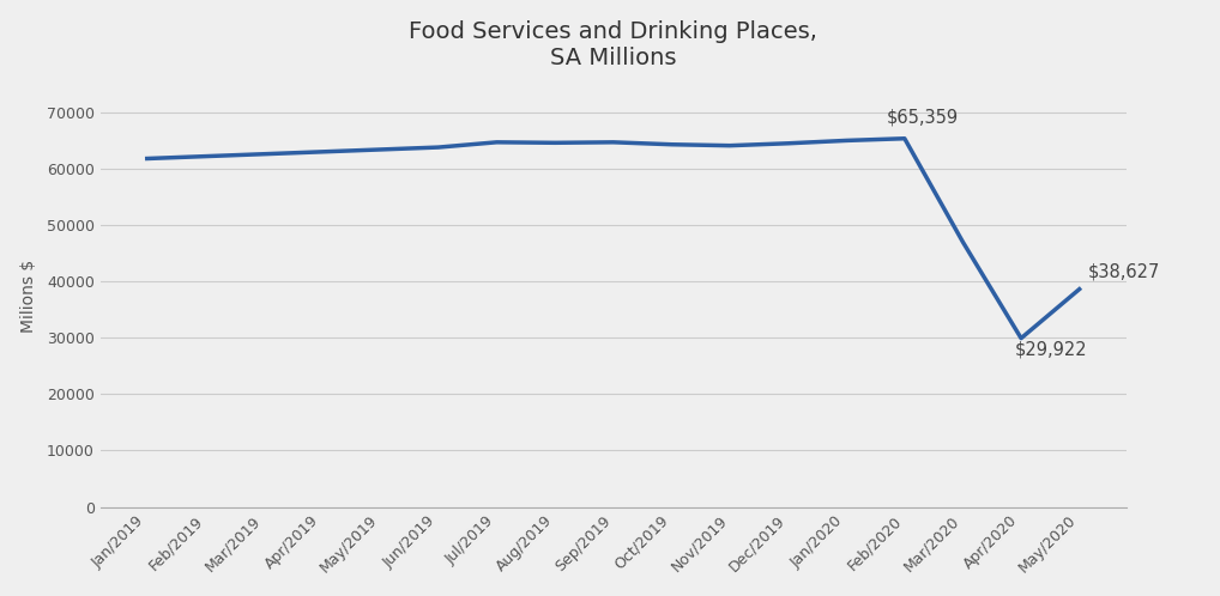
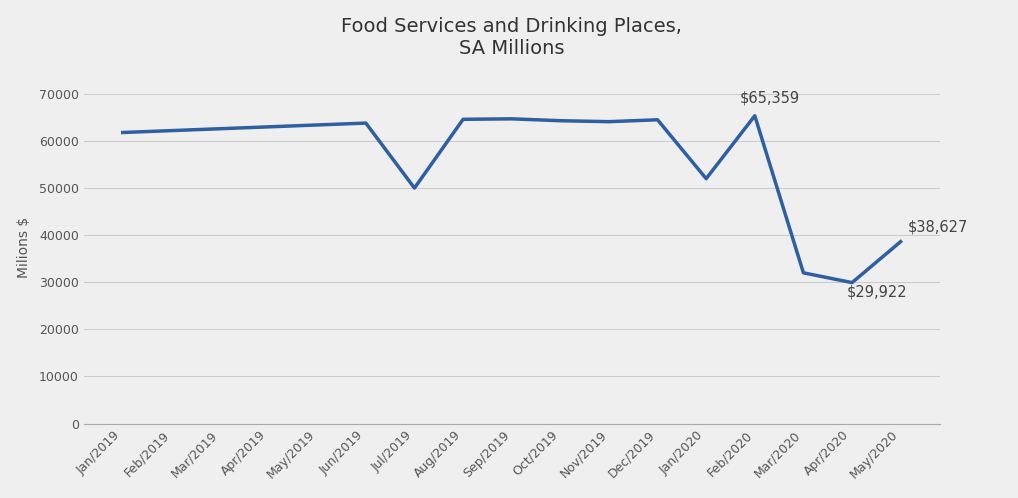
Jul/2019: 64700 -> 50000
Jan/2020: 65000 -> 52000
Mar/2020: 47000 -> 32000
